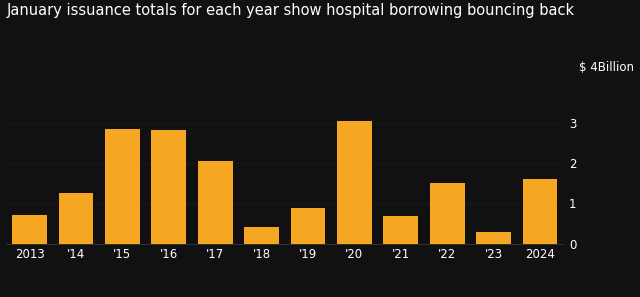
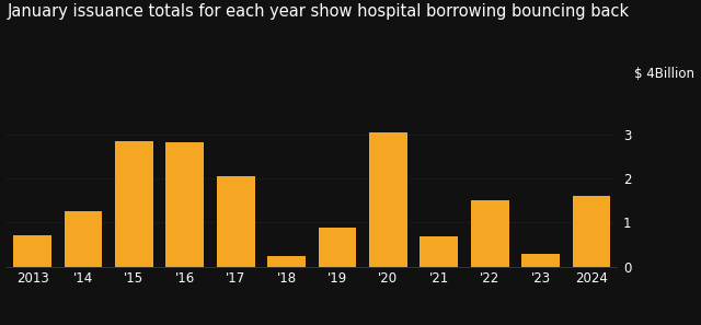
'18: 0.42 -> 0.25
